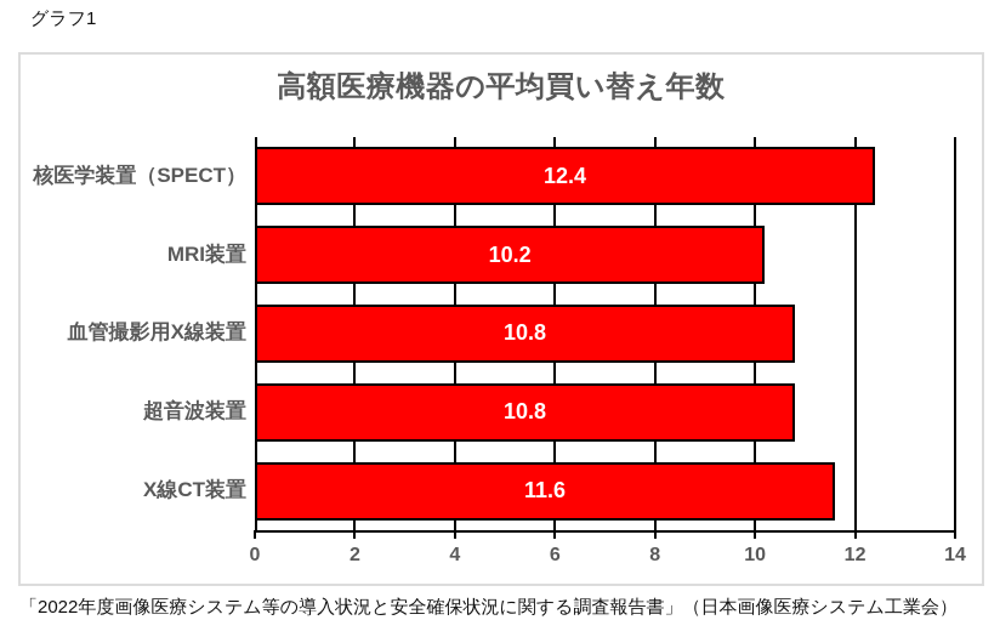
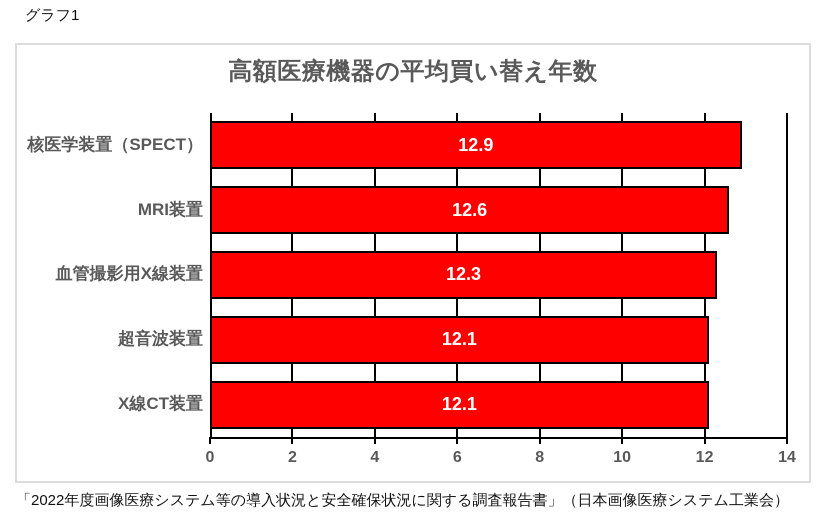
核医学装置（SPECT）: 12.4 -> 12.9
MRI装置: 10.2 -> 12.6
血管撮影用X線装置: 10.8 -> 12.3
超音波装置: 10.8 -> 12.1
X線CT装置: 11.6 -> 12.1
